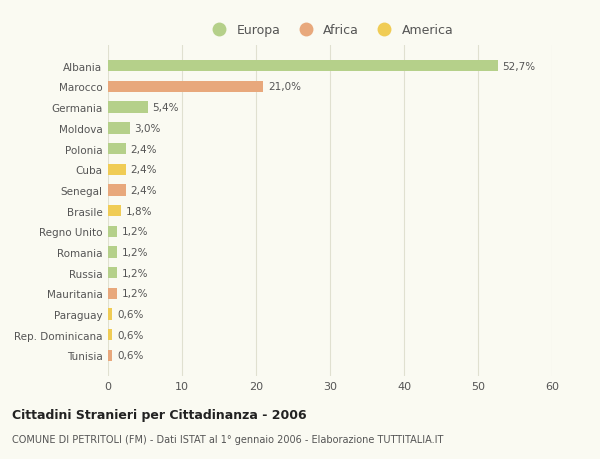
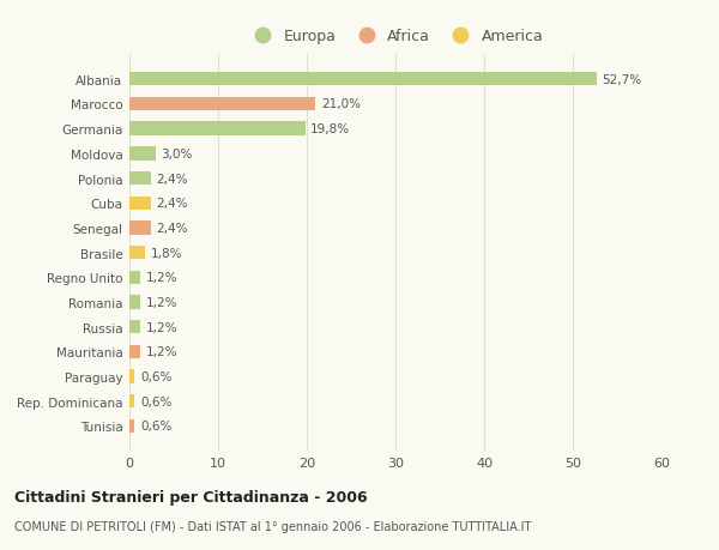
Germania: 5,4% -> 19,8%
